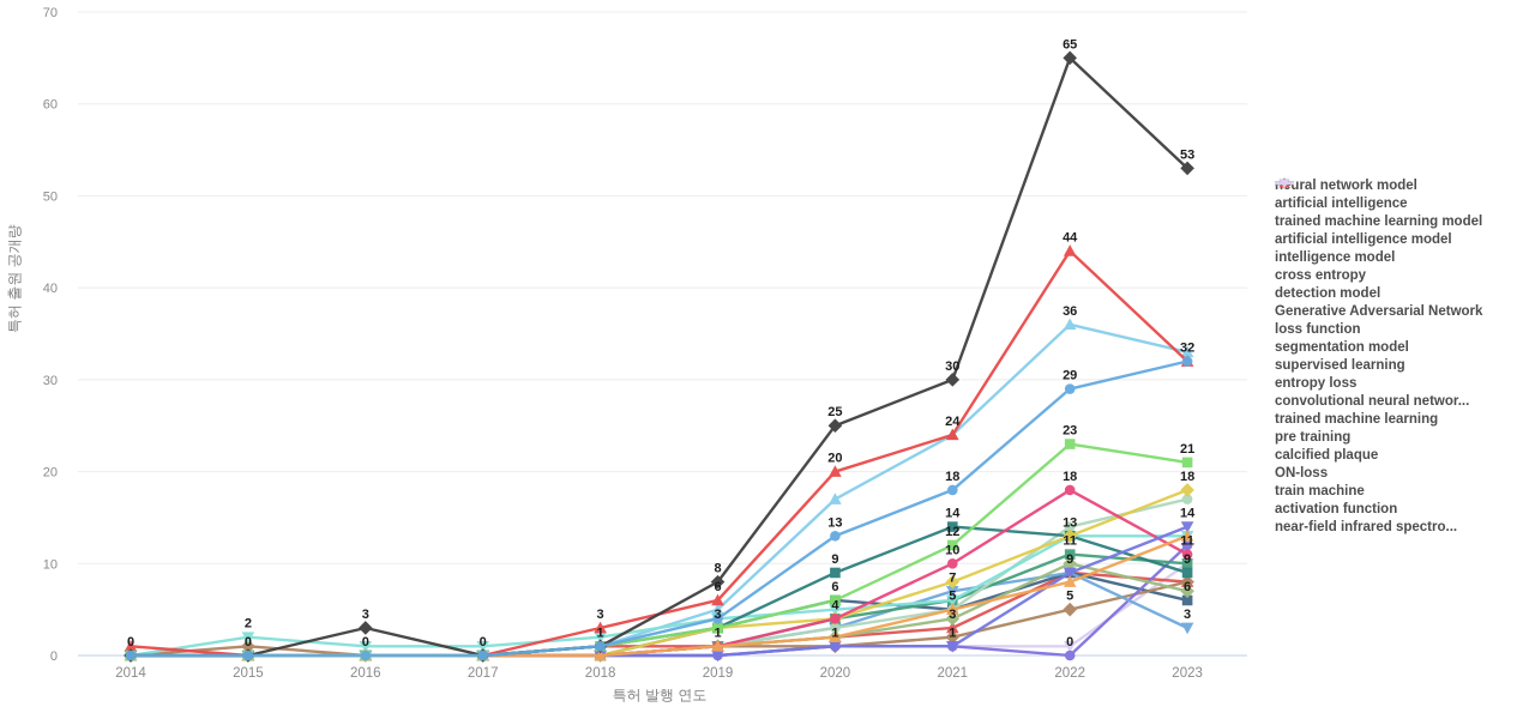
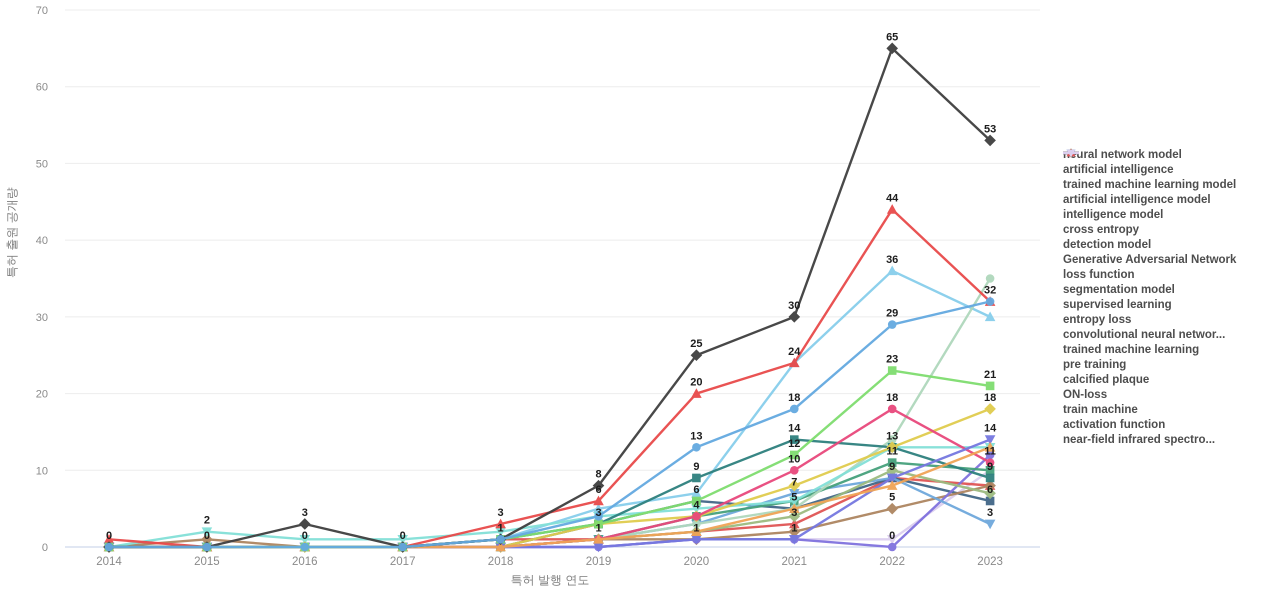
trained machine learning/2020: 17 -> 7
supervised learning/2023: 17 -> 35
trained machine learning/2023: 33 -> 30
